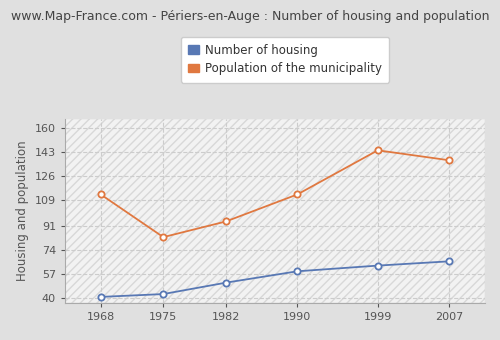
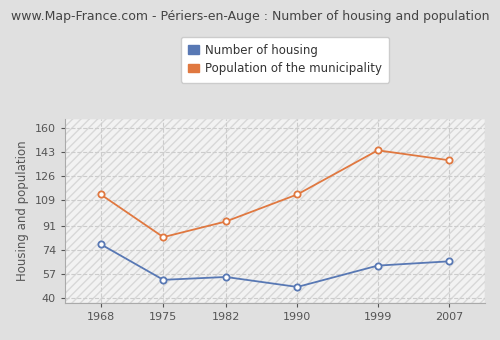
Number of housing/1968: 41 -> 78
Number of housing/1975: 43 -> 53
Number of housing/1982: 51 -> 55
Number of housing/1990: 59 -> 48
